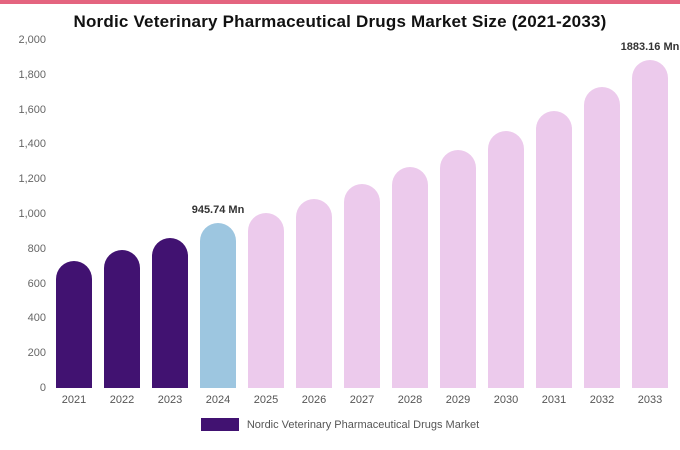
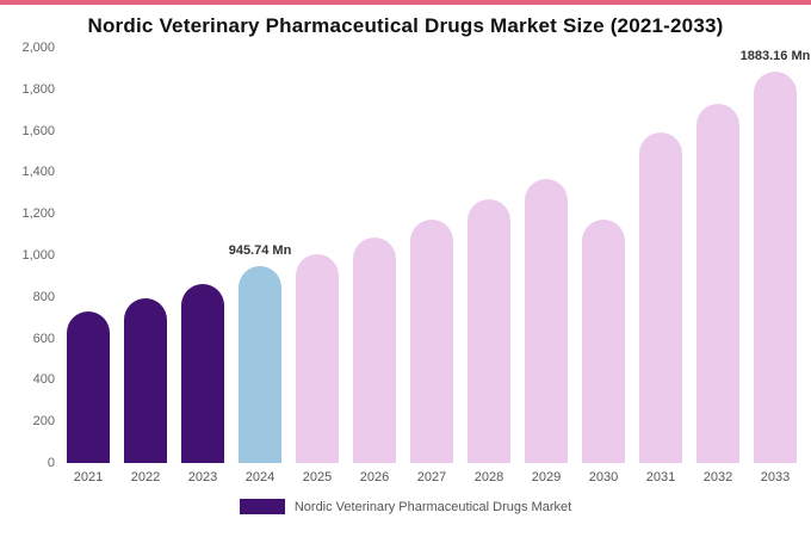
2030: 1480 -> 1170
